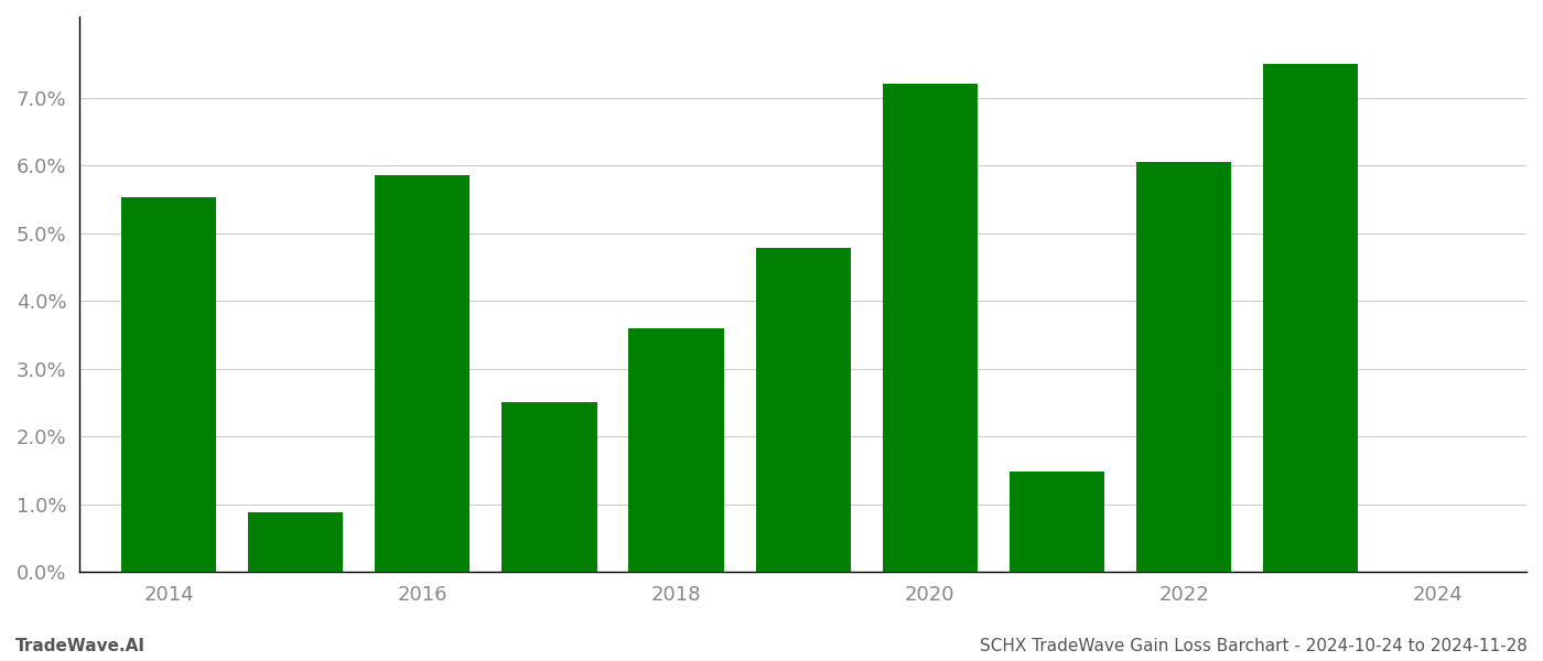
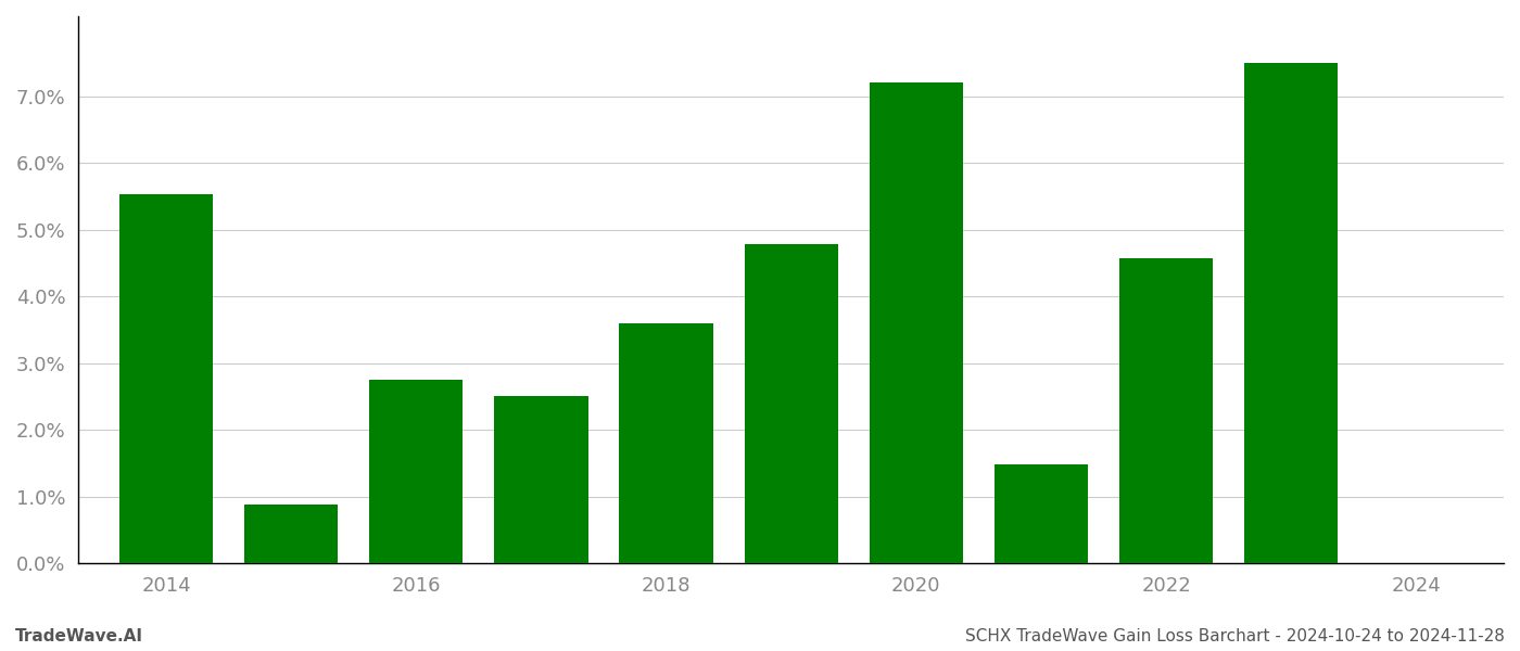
2016: 5.86% -> 2.75%
2022: 6.06% -> 4.57%
